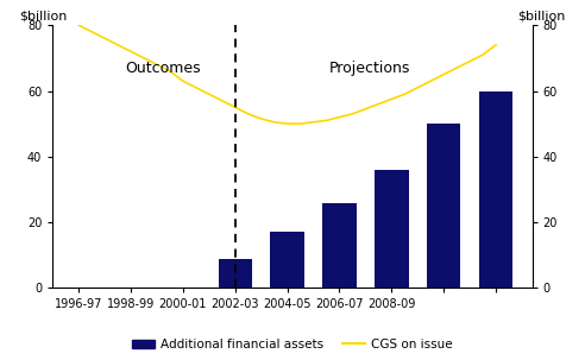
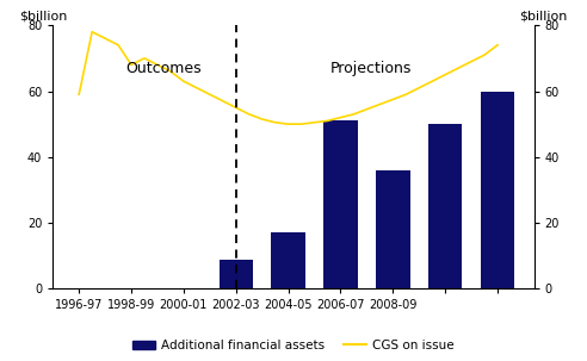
CGS on issue/1996-97: 80.0 -> 59.0
CGS on issue/1998-99: 72.0 -> 68.0
Additional financial assets/2006-07: 26 -> 51
